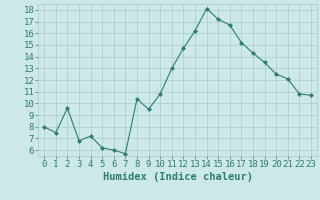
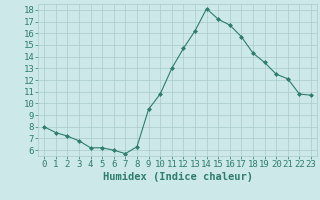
2: 9.6 -> 7.2
4: 7.2 -> 6.2
8: 10.4 -> 6.3
17: 15.2 -> 15.7
